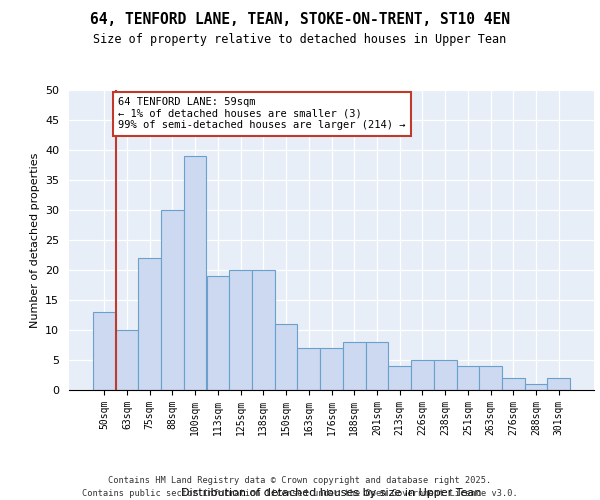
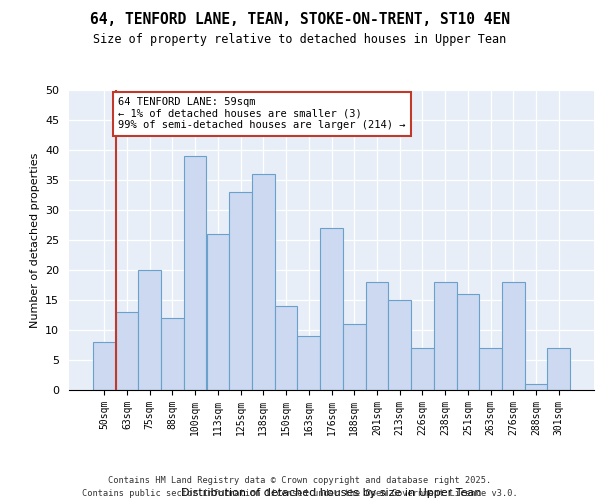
50sqm: 13 -> 8
63sqm: 10 -> 13
75sqm: 22 -> 20
88sqm: 30 -> 12
113sqm: 19 -> 26
125sqm: 20 -> 33
138sqm: 20 -> 36
150sqm: 11 -> 14
163sqm: 7 -> 9
176sqm: 7 -> 27
188sqm: 8 -> 11
201sqm: 8 -> 18
213sqm: 4 -> 15
226sqm: 5 -> 7
238sqm: 5 -> 18
251sqm: 4 -> 16
263sqm: 4 -> 7
276sqm: 2 -> 18
301sqm: 2 -> 7
